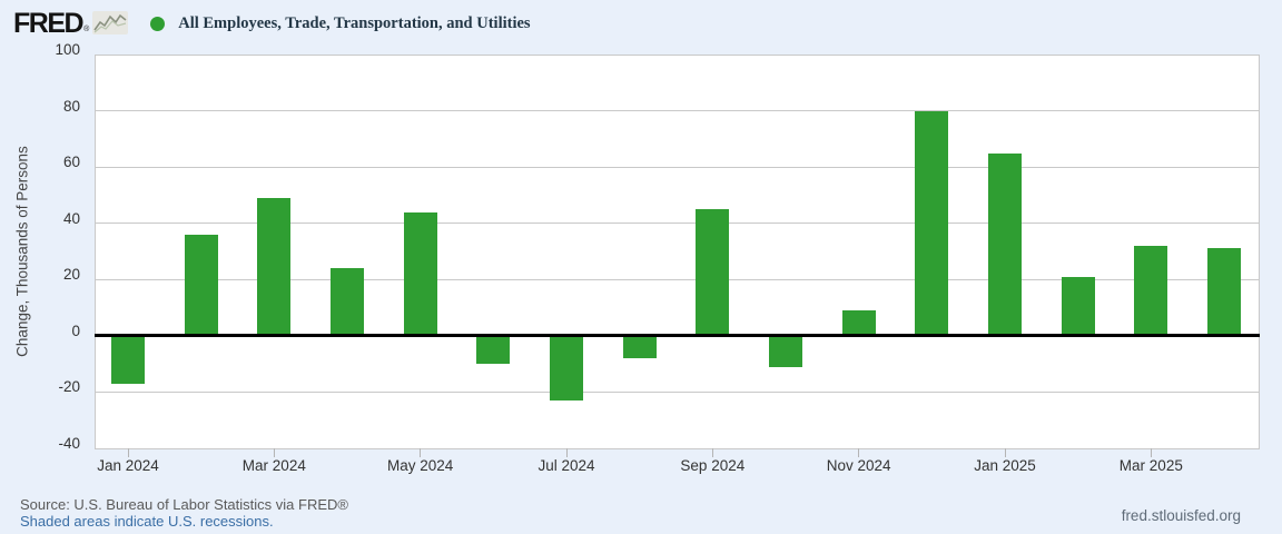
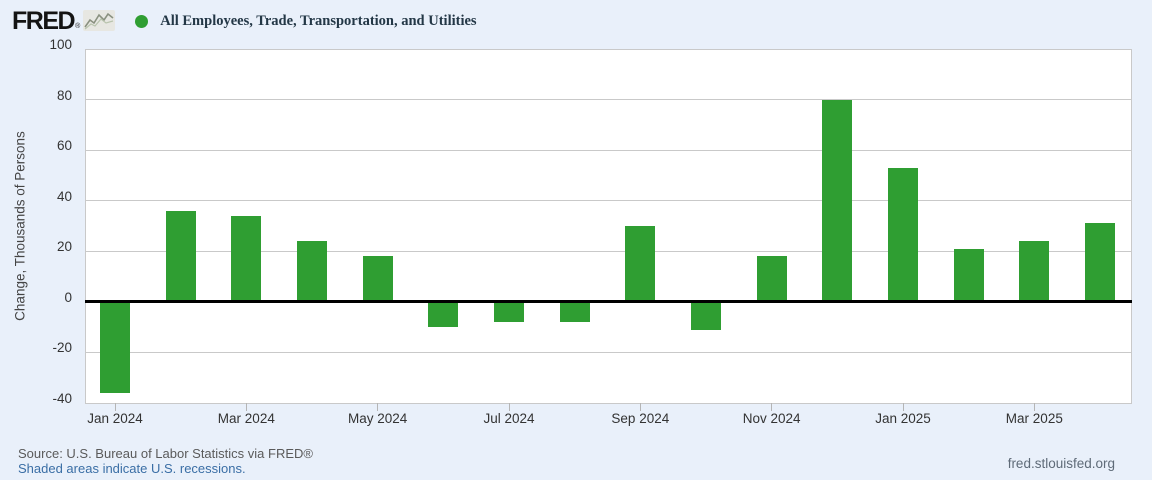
Jan 2024: -17 -> -36
Mar 2024: 49 -> 34
May 2024: 44 -> 18
Jul 2024: -23 -> -8
Sep 2024: 45 -> 30
Nov 2024: 9 -> 18
Jan 2025: 65 -> 53
Mar 2025: 32 -> 24
